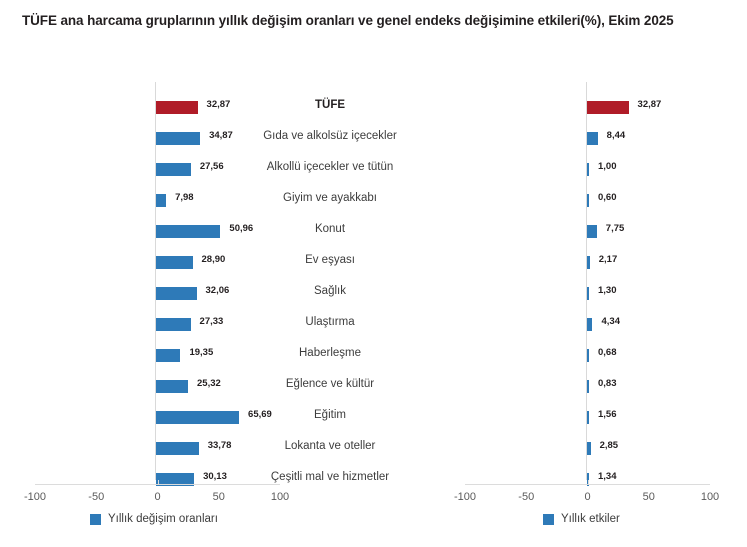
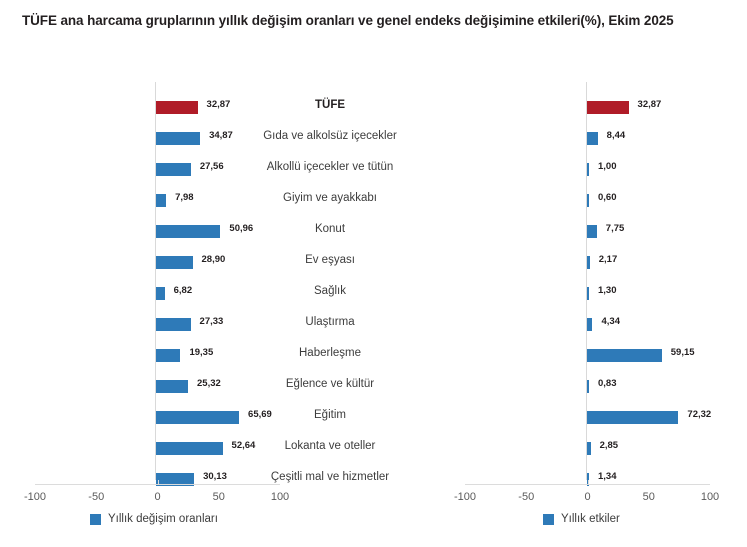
Yıllık değişim oranları/Sağlık: 32,06 -> 6,82
Yıllık etkiler/Haberleşme: 0,68 -> 59,15
Yıllık etkiler/Eğitim: 1,56 -> 72,32
Yıllık değişim oranları/Lokanta ve oteller: 33,78 -> 52,64
